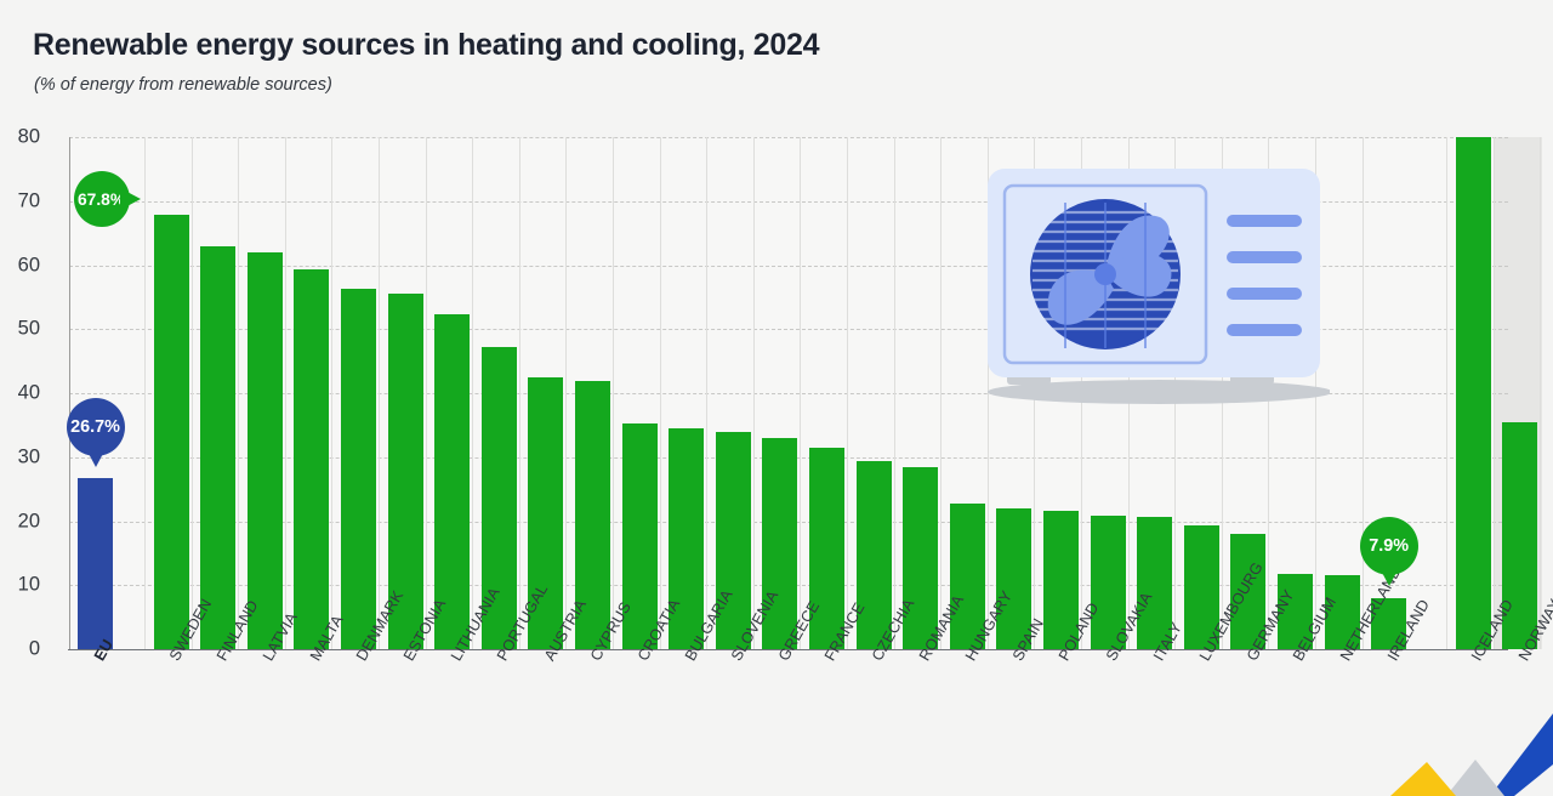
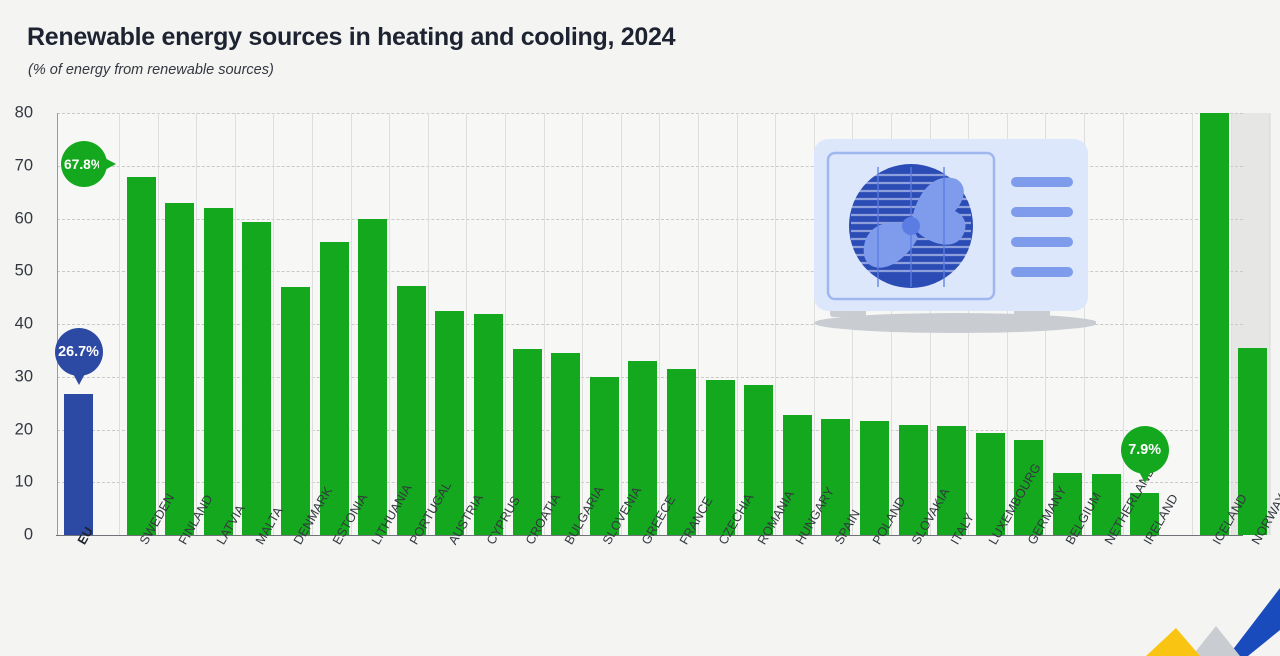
DENMARK: 56 -> 47
LITHUANIA: 52 -> 60
SLOVENIA: 34 -> 30
